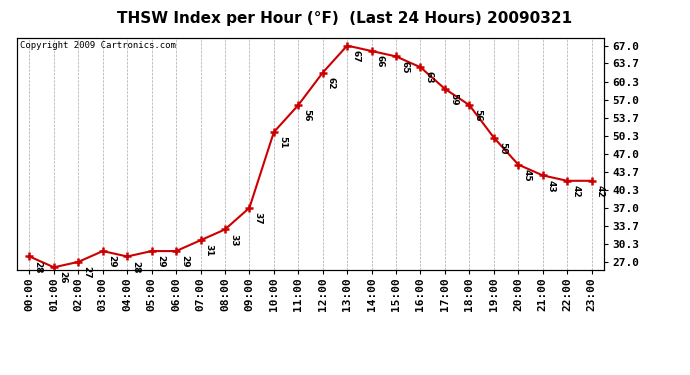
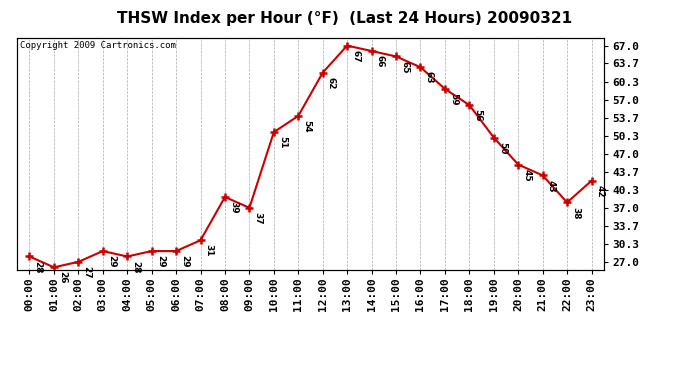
08:00: 33 -> 39
11:00: 56 -> 54
22:00: 42 -> 38
